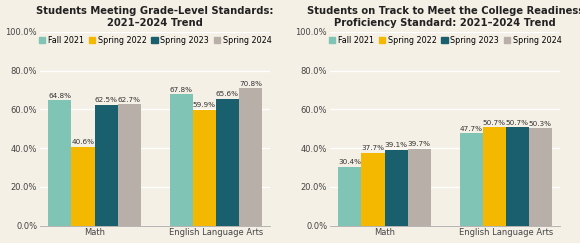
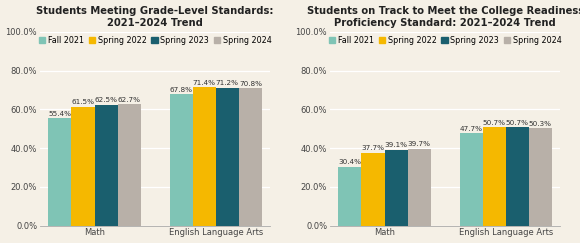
Students Meeting Grade-Level Standards: 2021–2024 Trend/Fall 2021/Math: 64.8% -> 55.4%
Students Meeting Grade-Level Standards: 2021–2024 Trend/Spring 2022/Math: 40.6% -> 61.5%
Students Meeting Grade-Level Standards: 2021–2024 Trend/Spring 2022/English Language Arts: 59.9% -> 71.4%
Students Meeting Grade-Level Standards: 2021–2024 Trend/Spring 2023/English Language Arts: 65.6% -> 71.2%
